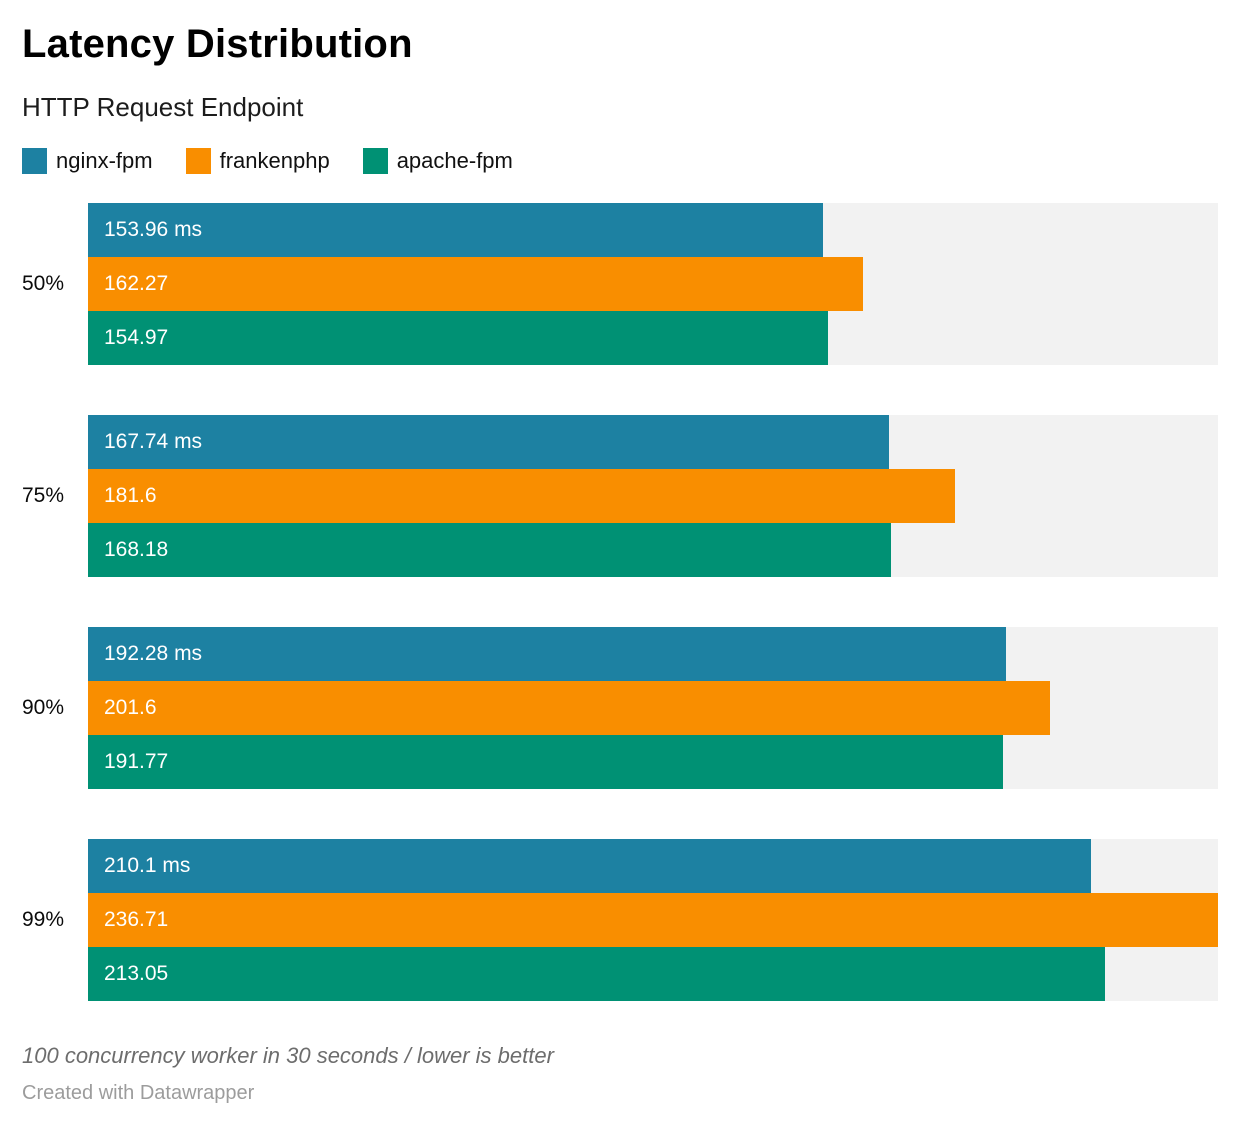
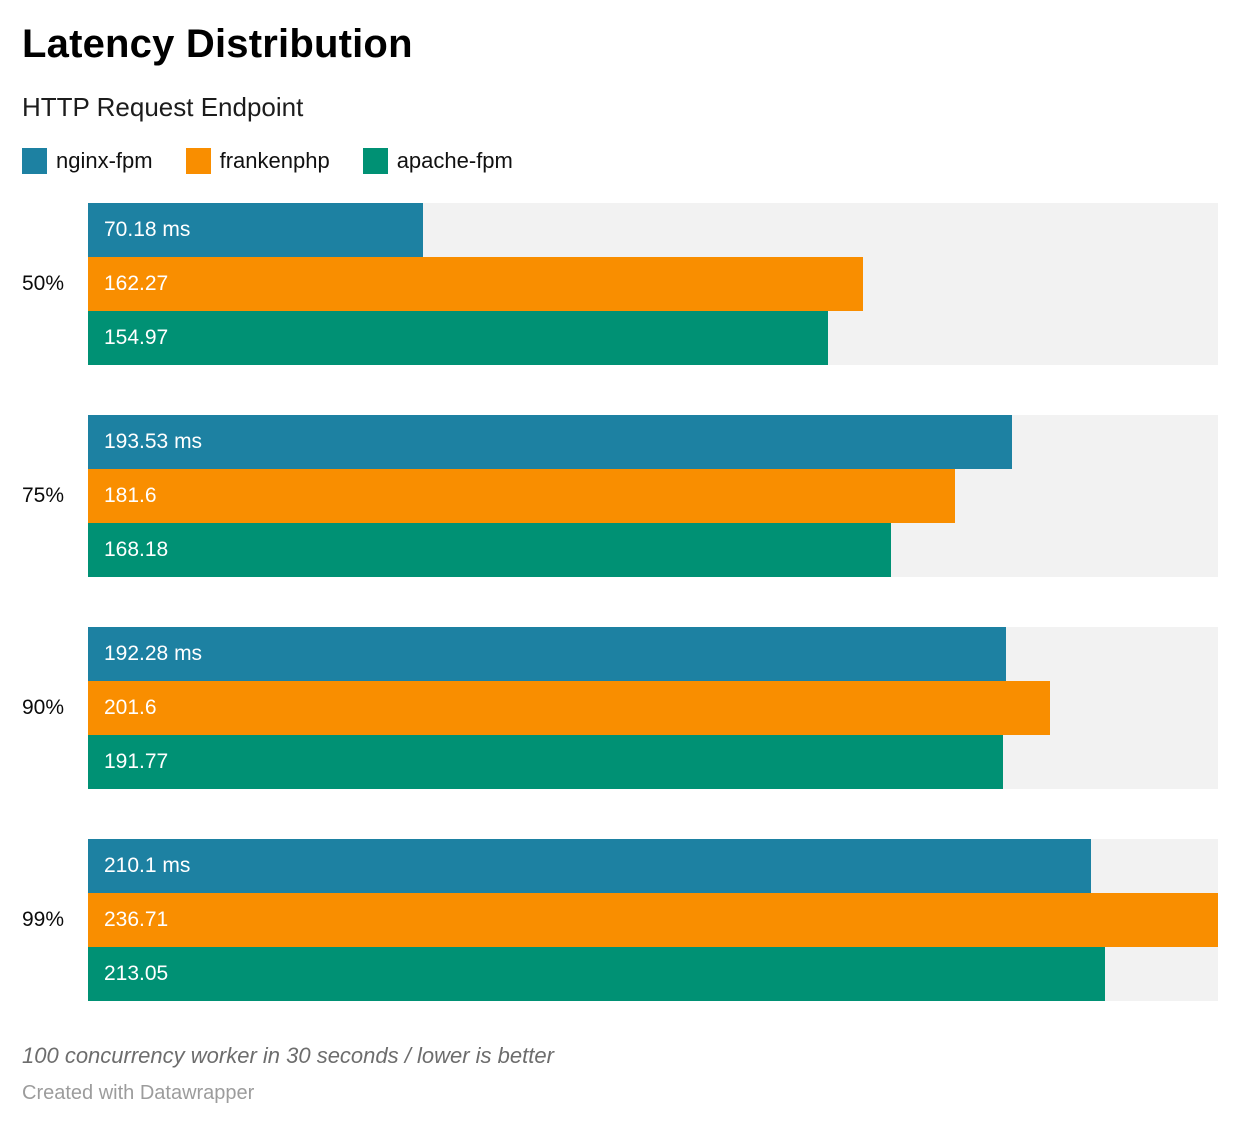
nginx-fpm/50%: 153.96 -> 70.18
nginx-fpm/75%: 167.74 -> 193.53
